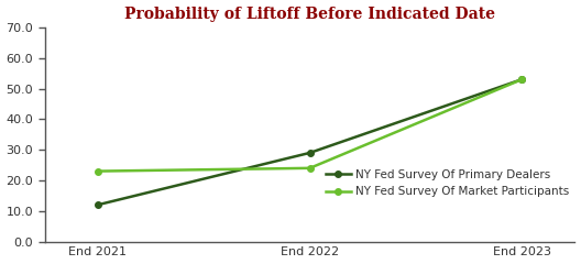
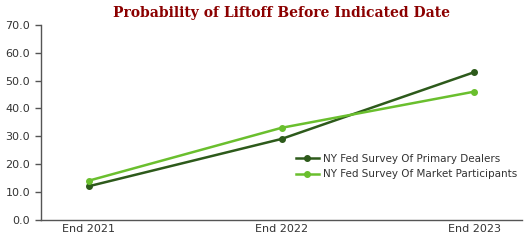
NY Fed Survey Of Market Participants/End 2021: 23 -> 14
NY Fed Survey Of Market Participants/End 2022: 24 -> 33
NY Fed Survey Of Market Participants/End 2023: 53 -> 46
